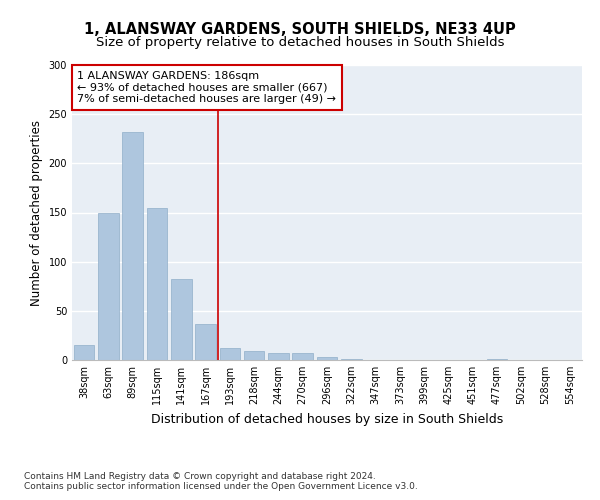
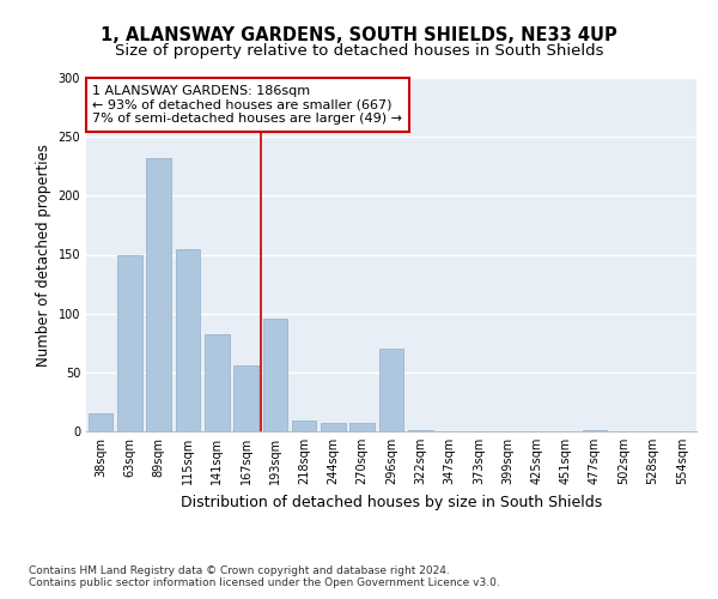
167sqm: 37 -> 56
193sqm: 12 -> 96
296sqm: 3 -> 70
